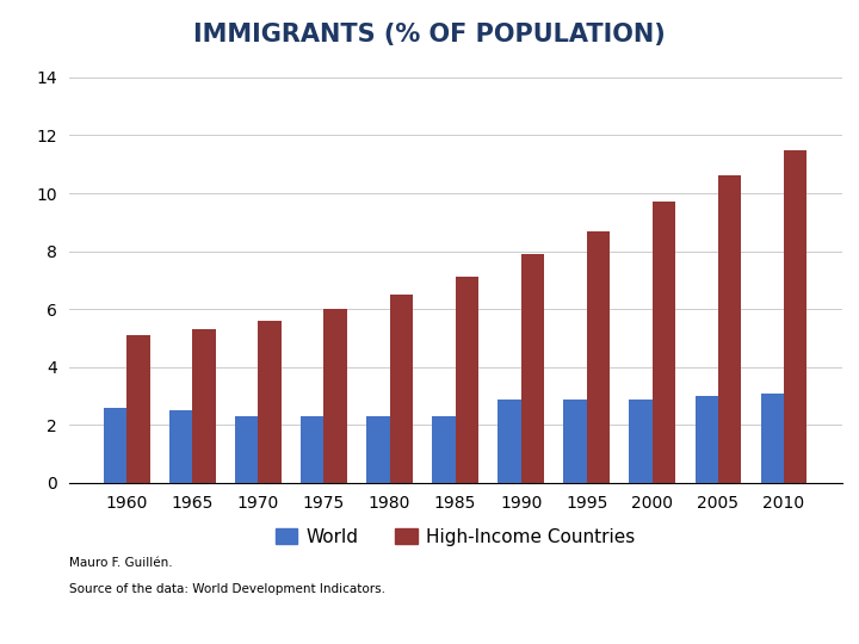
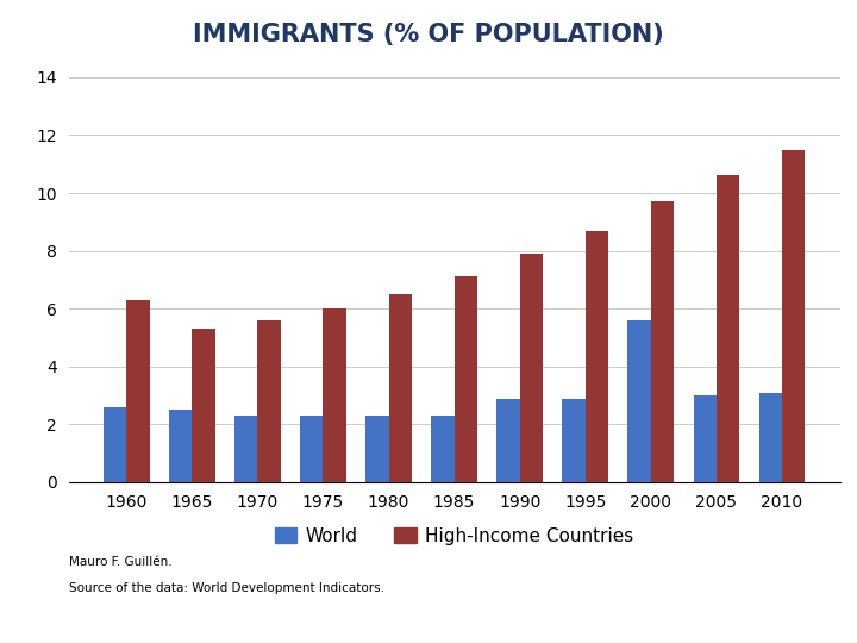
High-Income Countries/1960: 5.1 -> 6.3
World/2000: 2.9 -> 5.6
